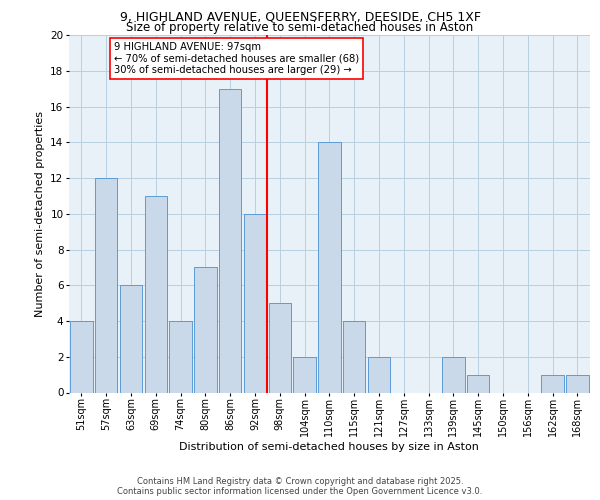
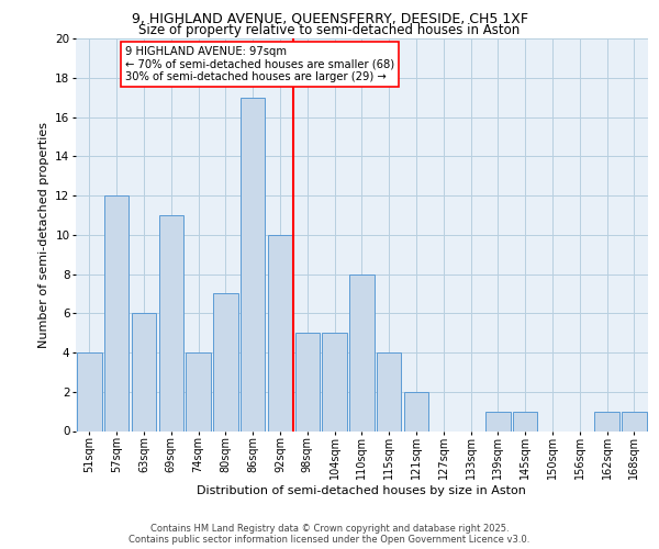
104sqm: 2 -> 5
110sqm: 14 -> 8
139sqm: 2 -> 1
